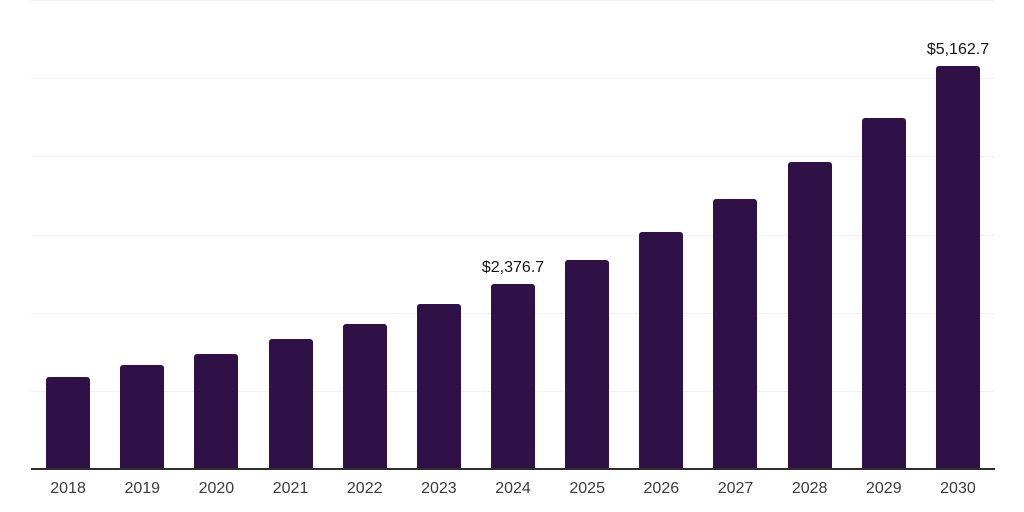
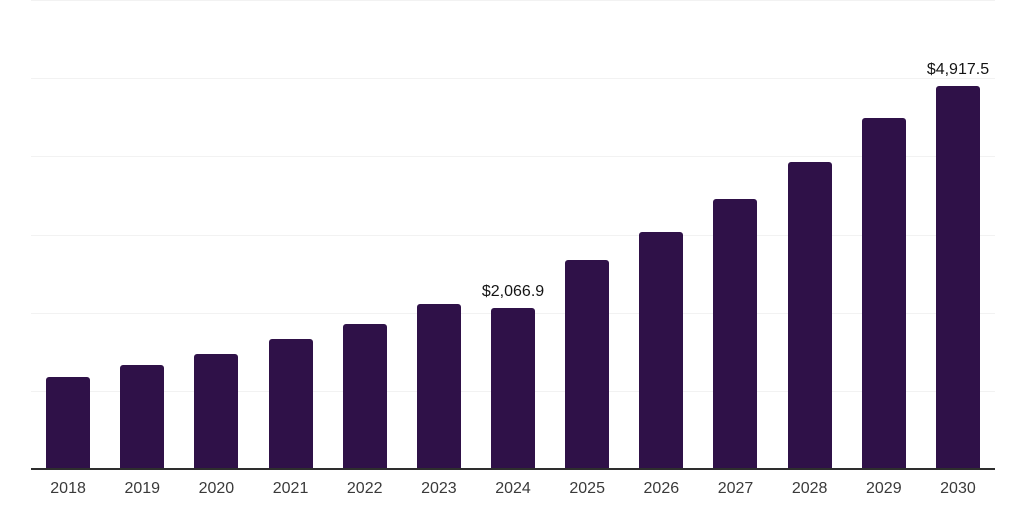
2024: $2,376.7 -> $2,066.9
2030: $5,162.7 -> $4,917.5
